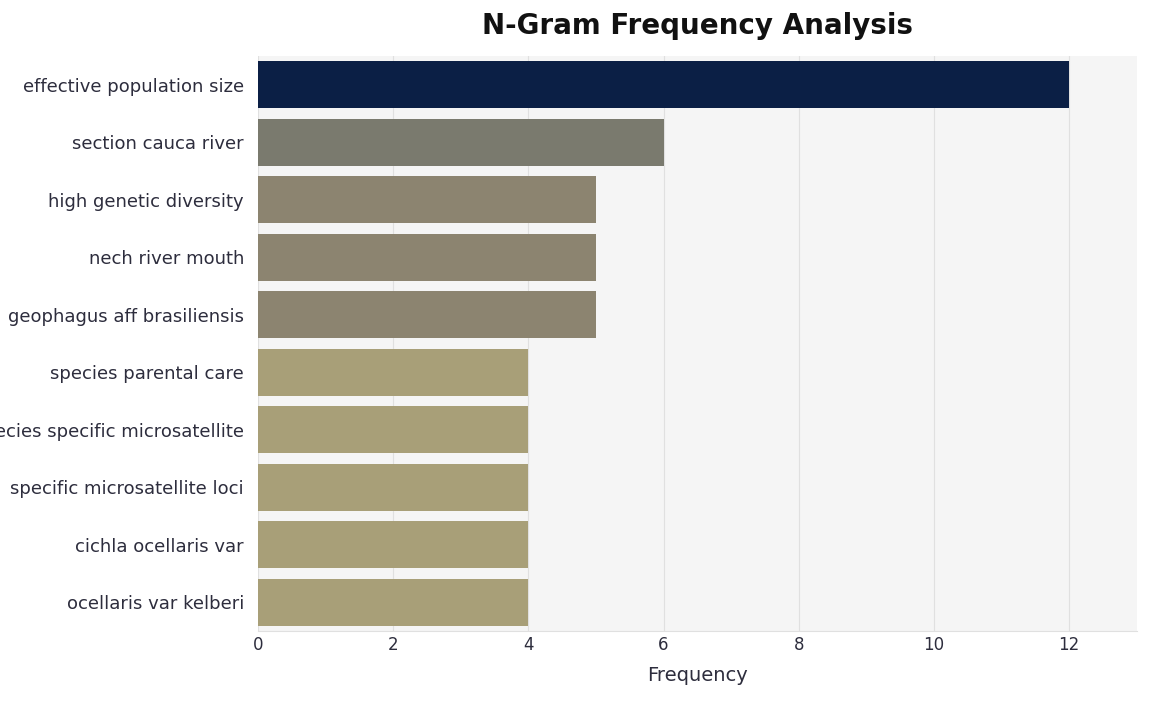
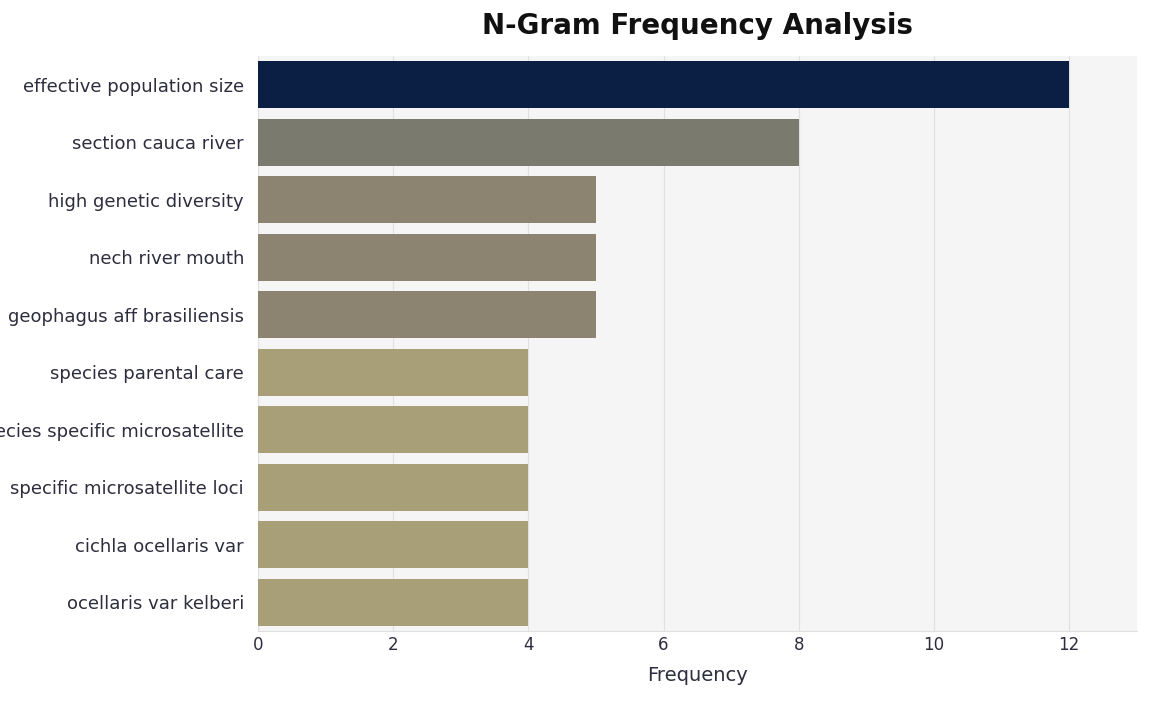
section cauca river: 6 -> 8
